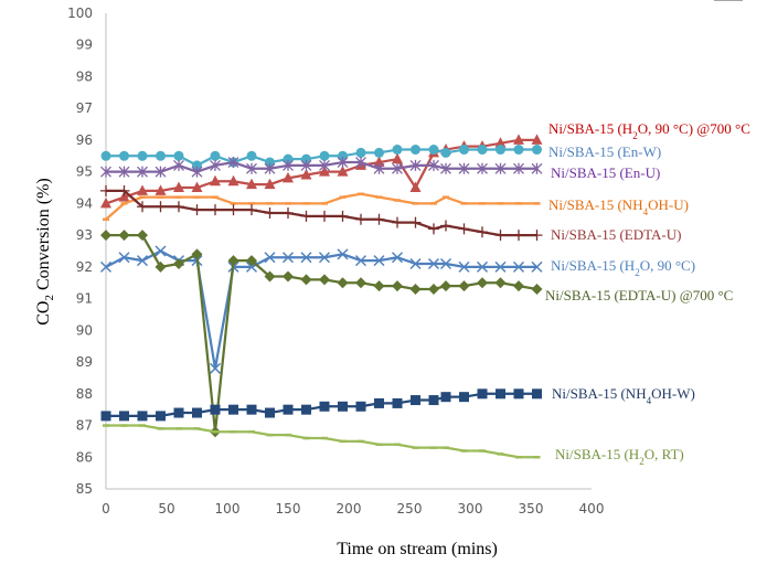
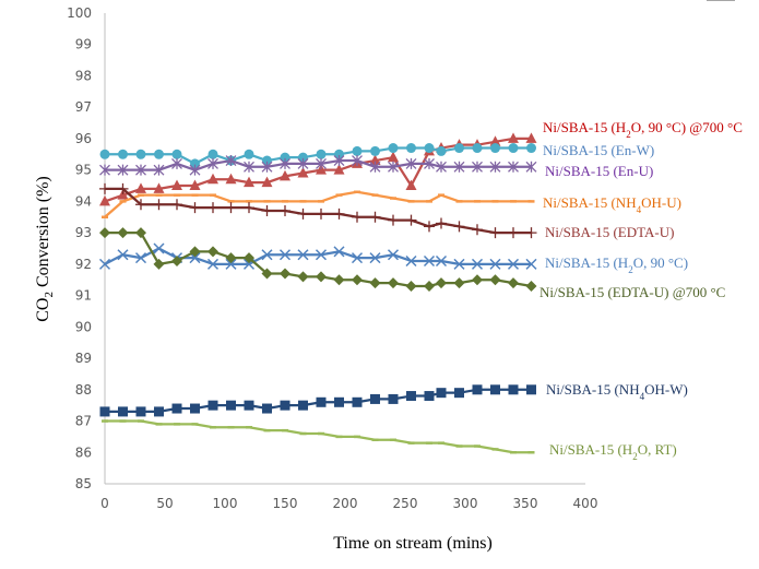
Ni/SBA-15 (H2O, 90 °C)/90: 88.8 -> 92.0
Ni/SBA-15 (EDTA-U) @700 °C/90: 86.8 -> 92.4
